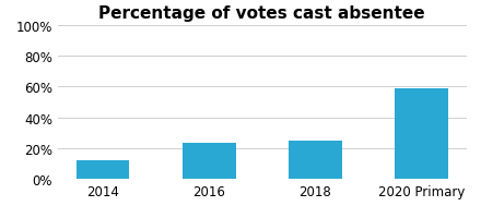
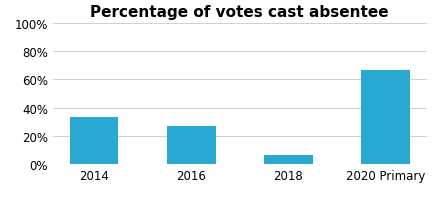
2014: 12% -> 33%
2016: 23% -> 27%
2018: 24% -> 6%
2020 Primary: 59% -> 67%
